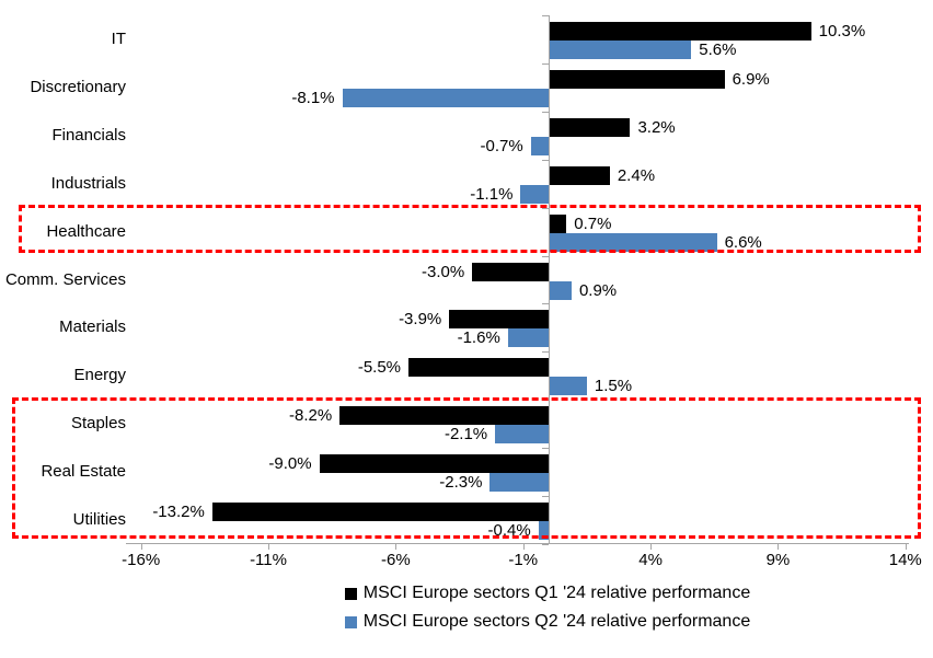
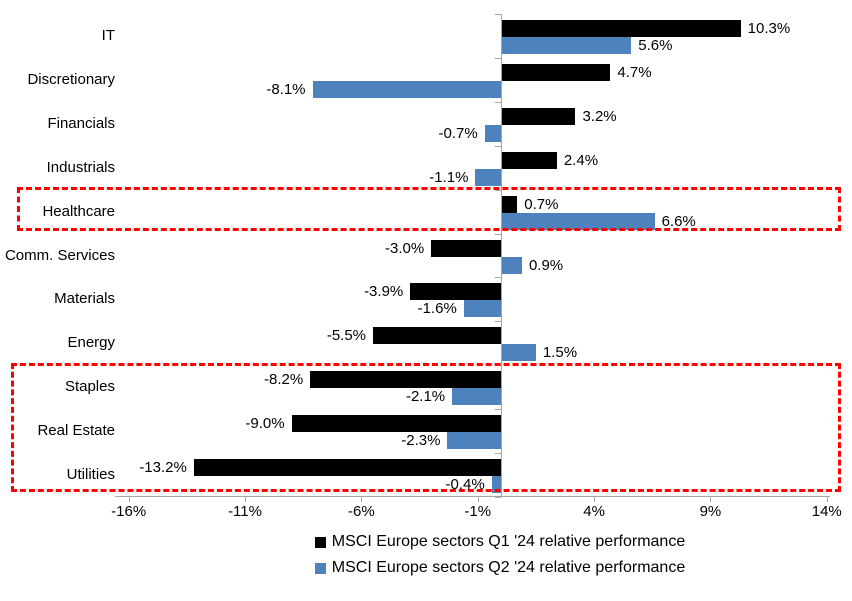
MSCI Europe sectors Q1 '24 relative performance/Discretionary: 6.9% -> 4.7%
